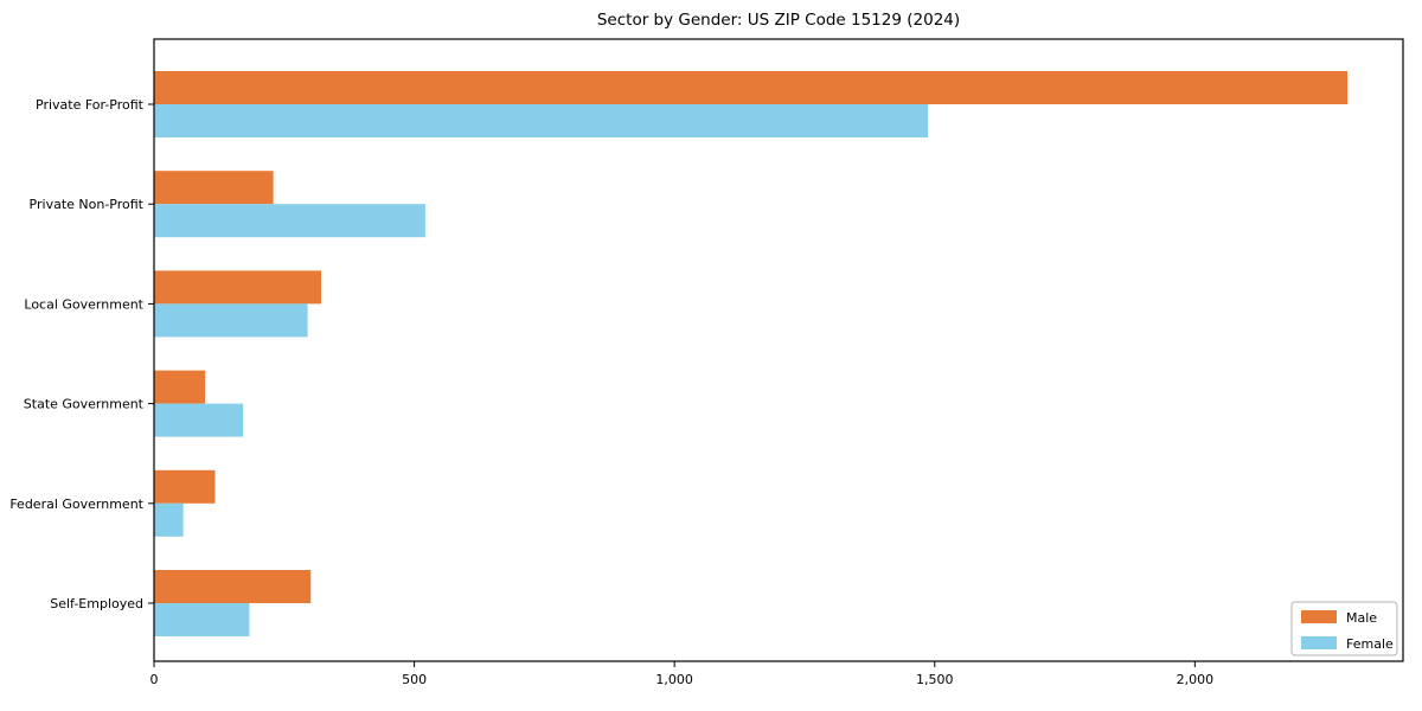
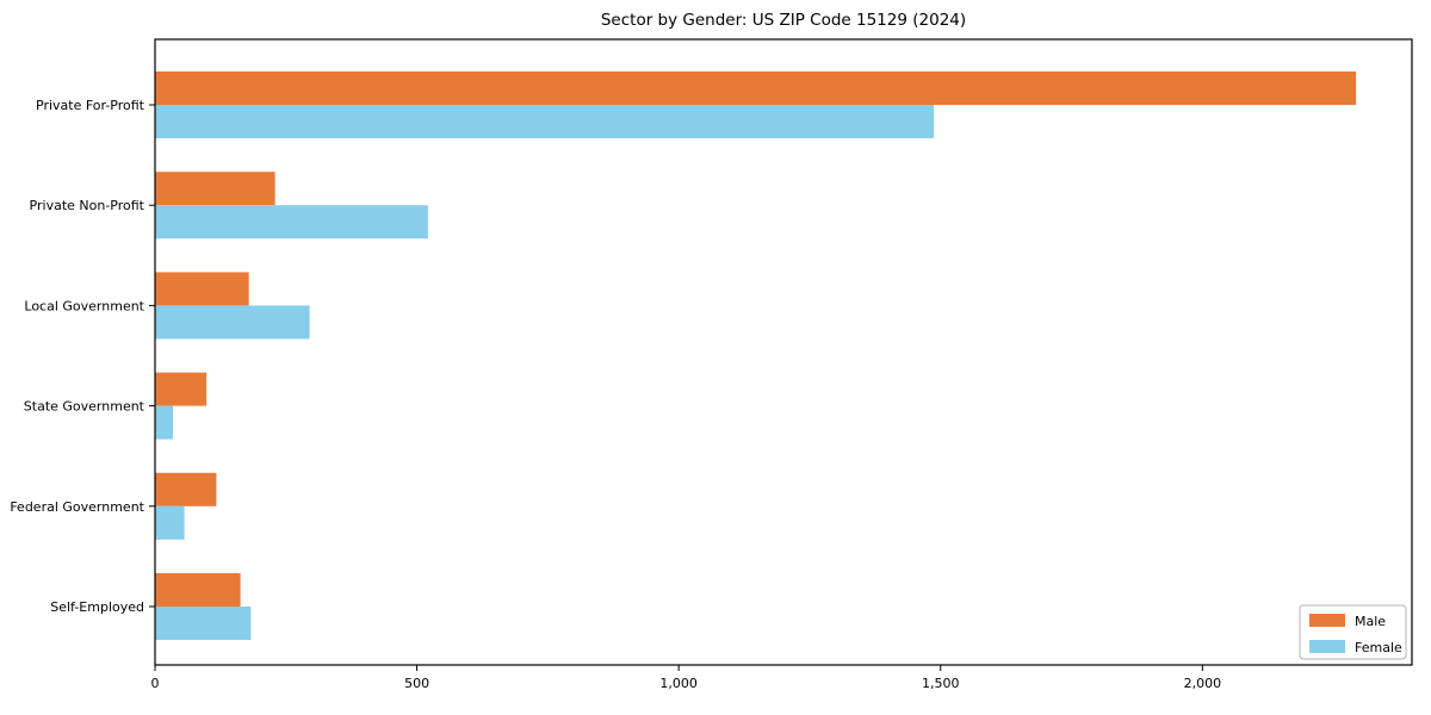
Male/Local Government: 320 -> 180
Female/State Government: 170 -> 30
Male/Self-Employed: 300 -> 160
